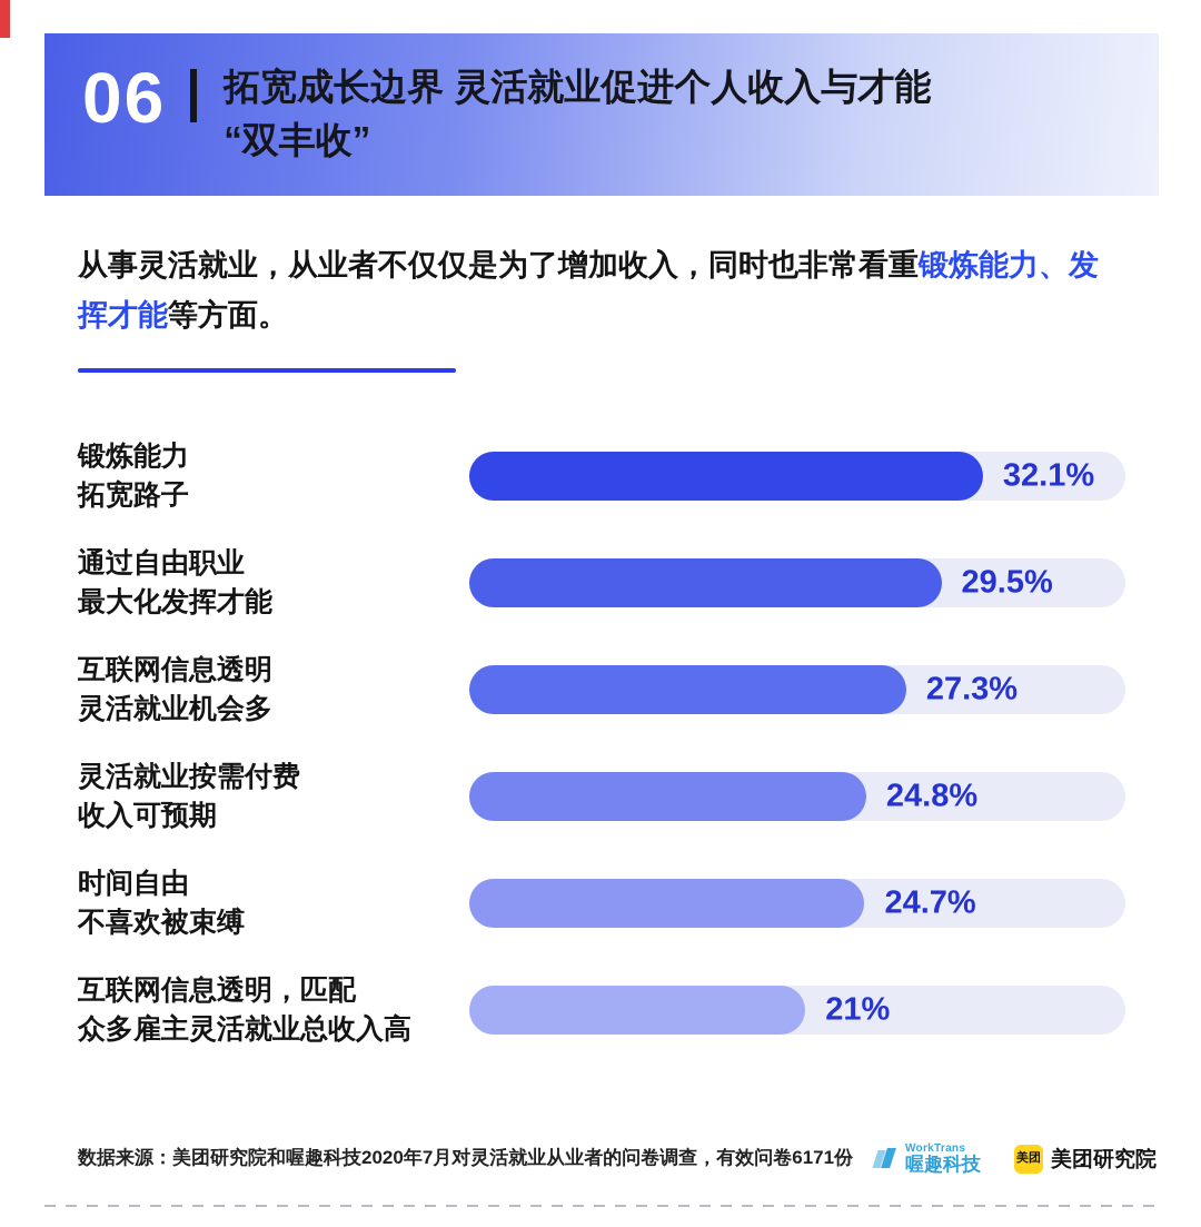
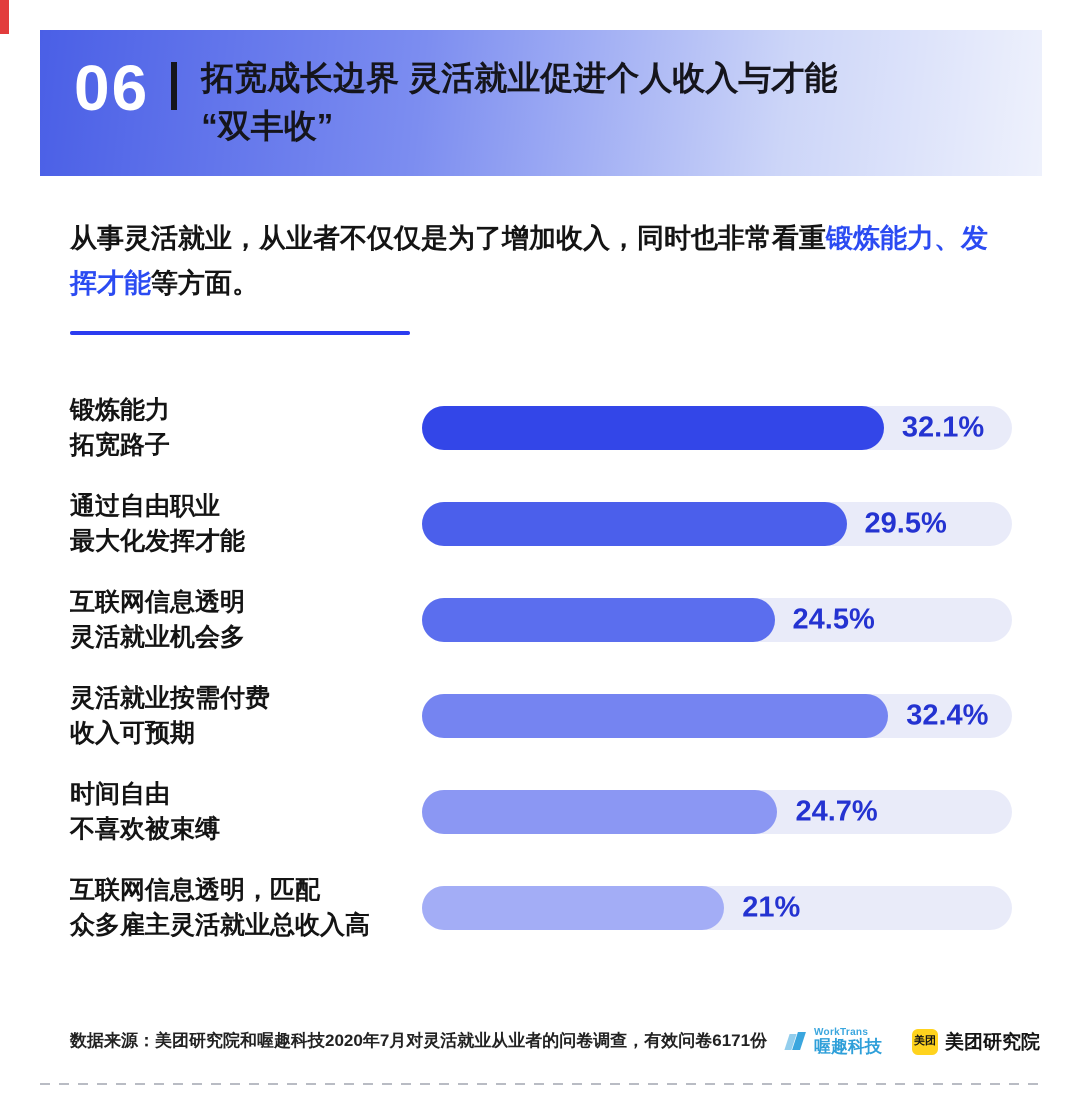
互联网信息透明 灵活就业机会多: 27.3% -> 24.5%
灵活就业按需付费 收入可预期: 24.8% -> 32.4%
